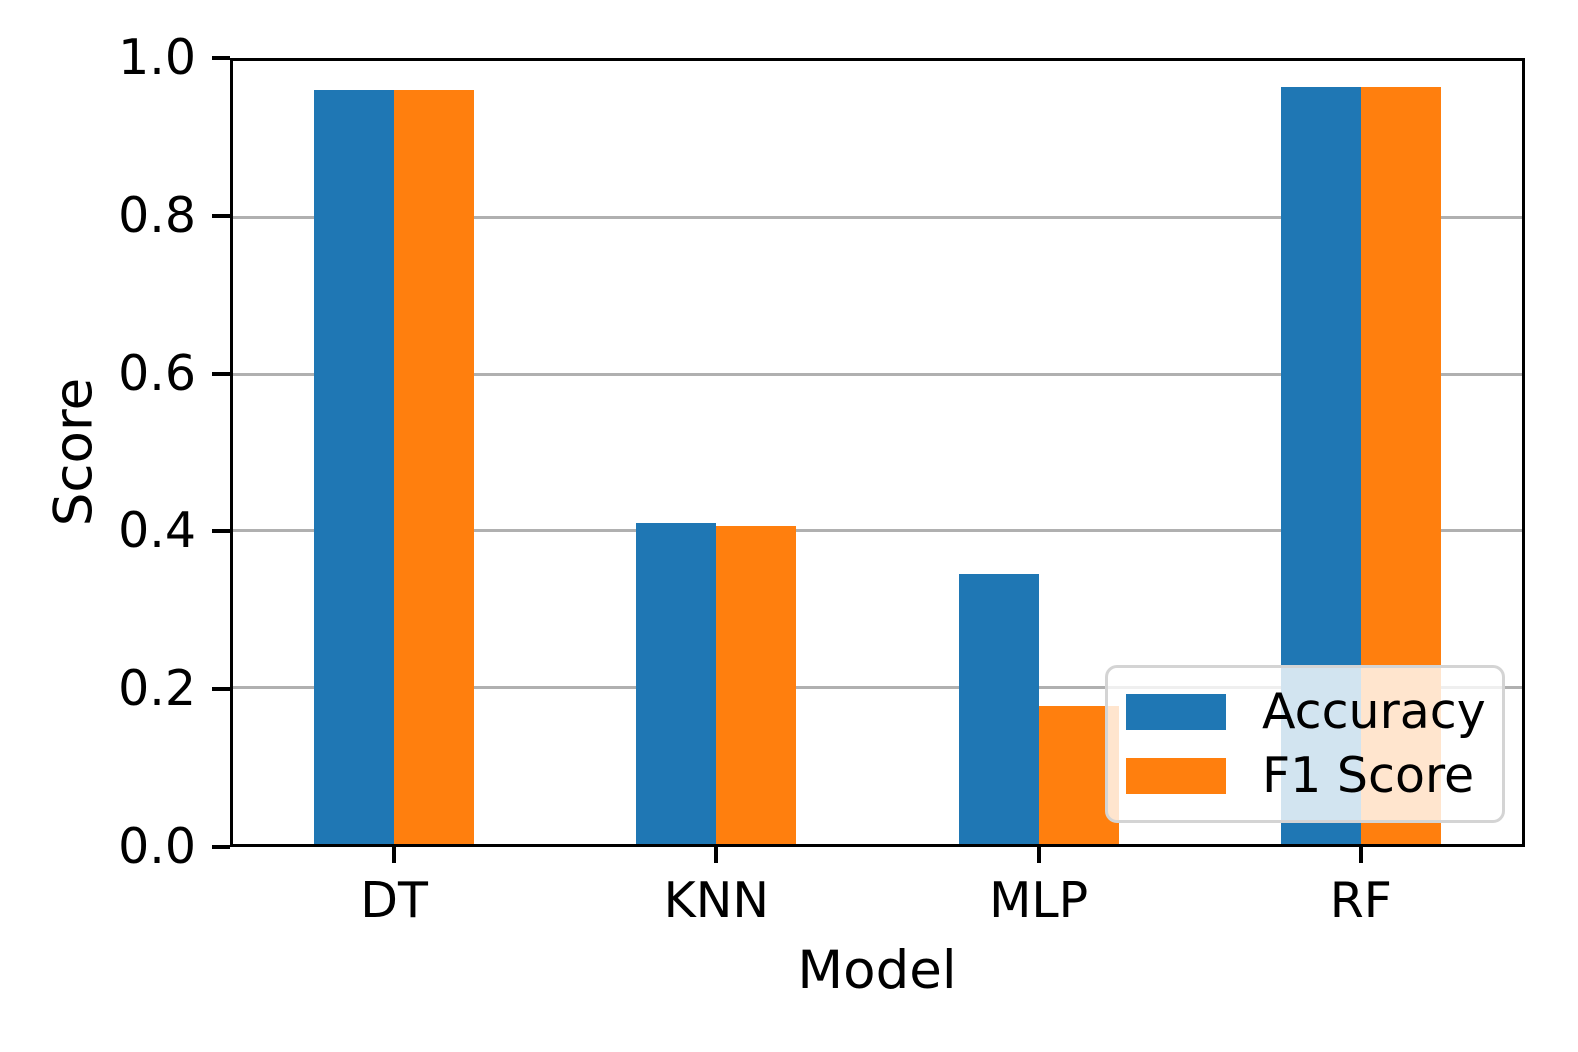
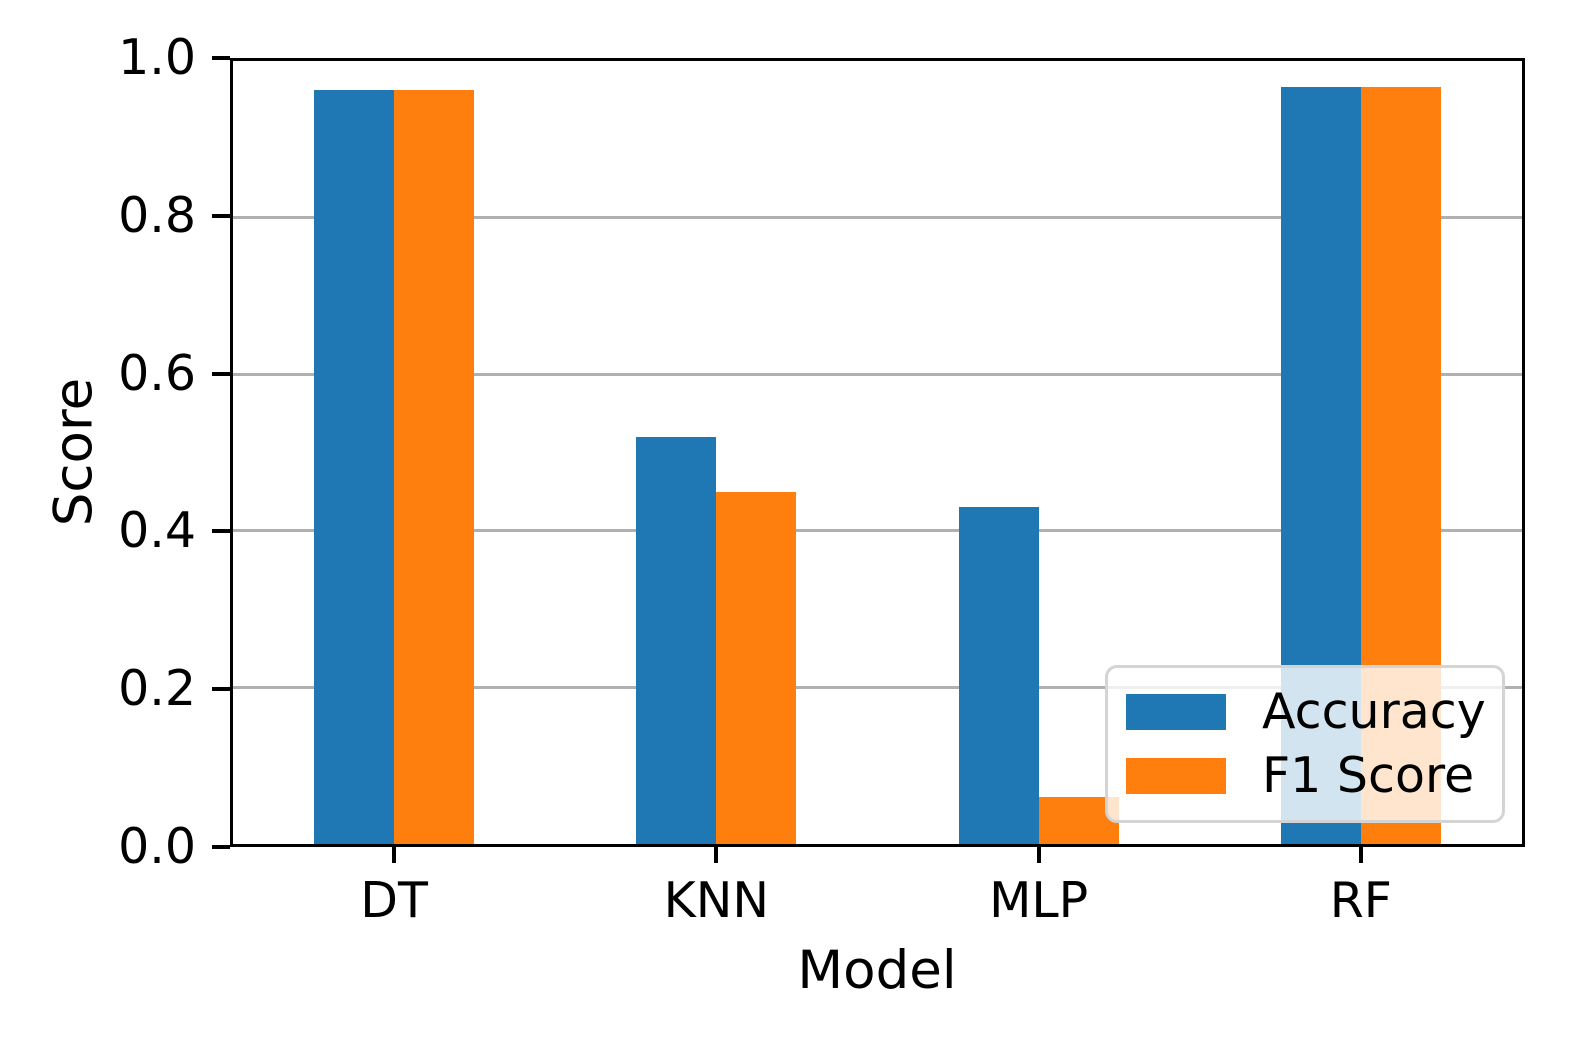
Accuracy/KNN: 0.41 -> 0.52
F1 Score/KNN: 0.41 -> 0.45
Accuracy/MLP: 0.34 -> 0.43
F1 Score/MLP: 0.18 -> 0.06
